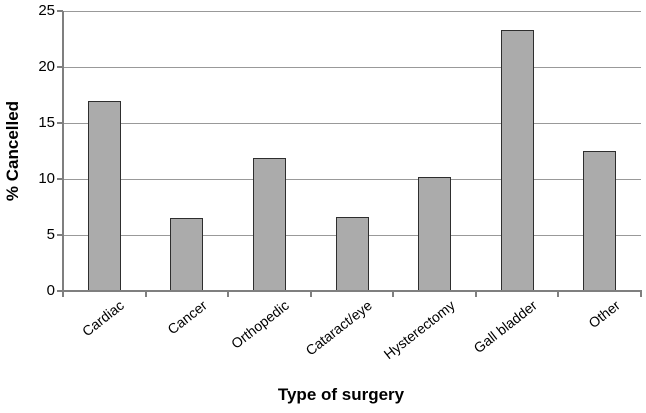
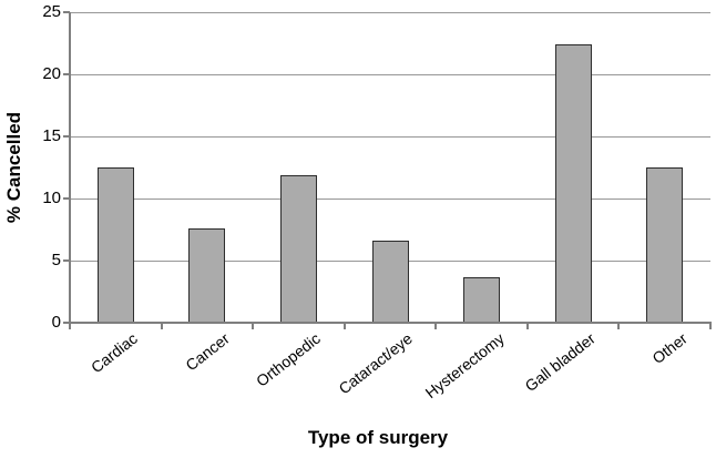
Cardiac: 17.0 -> 12.5
Cancer: 6.5 -> 7.6
Hysterectomy: 10.2 -> 3.7
Gall bladder: 23.3 -> 22.4
